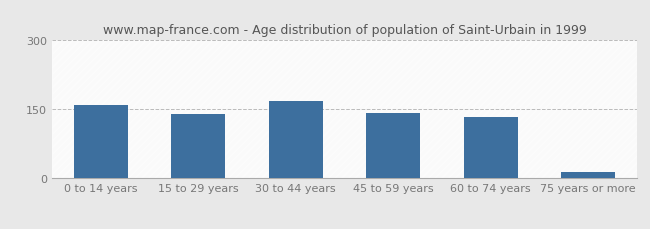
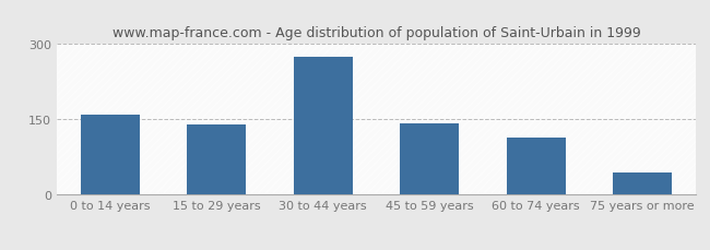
30 to 44 years: 168 -> 275
60 to 74 years: 134 -> 115
75 years or more: 14 -> 45
